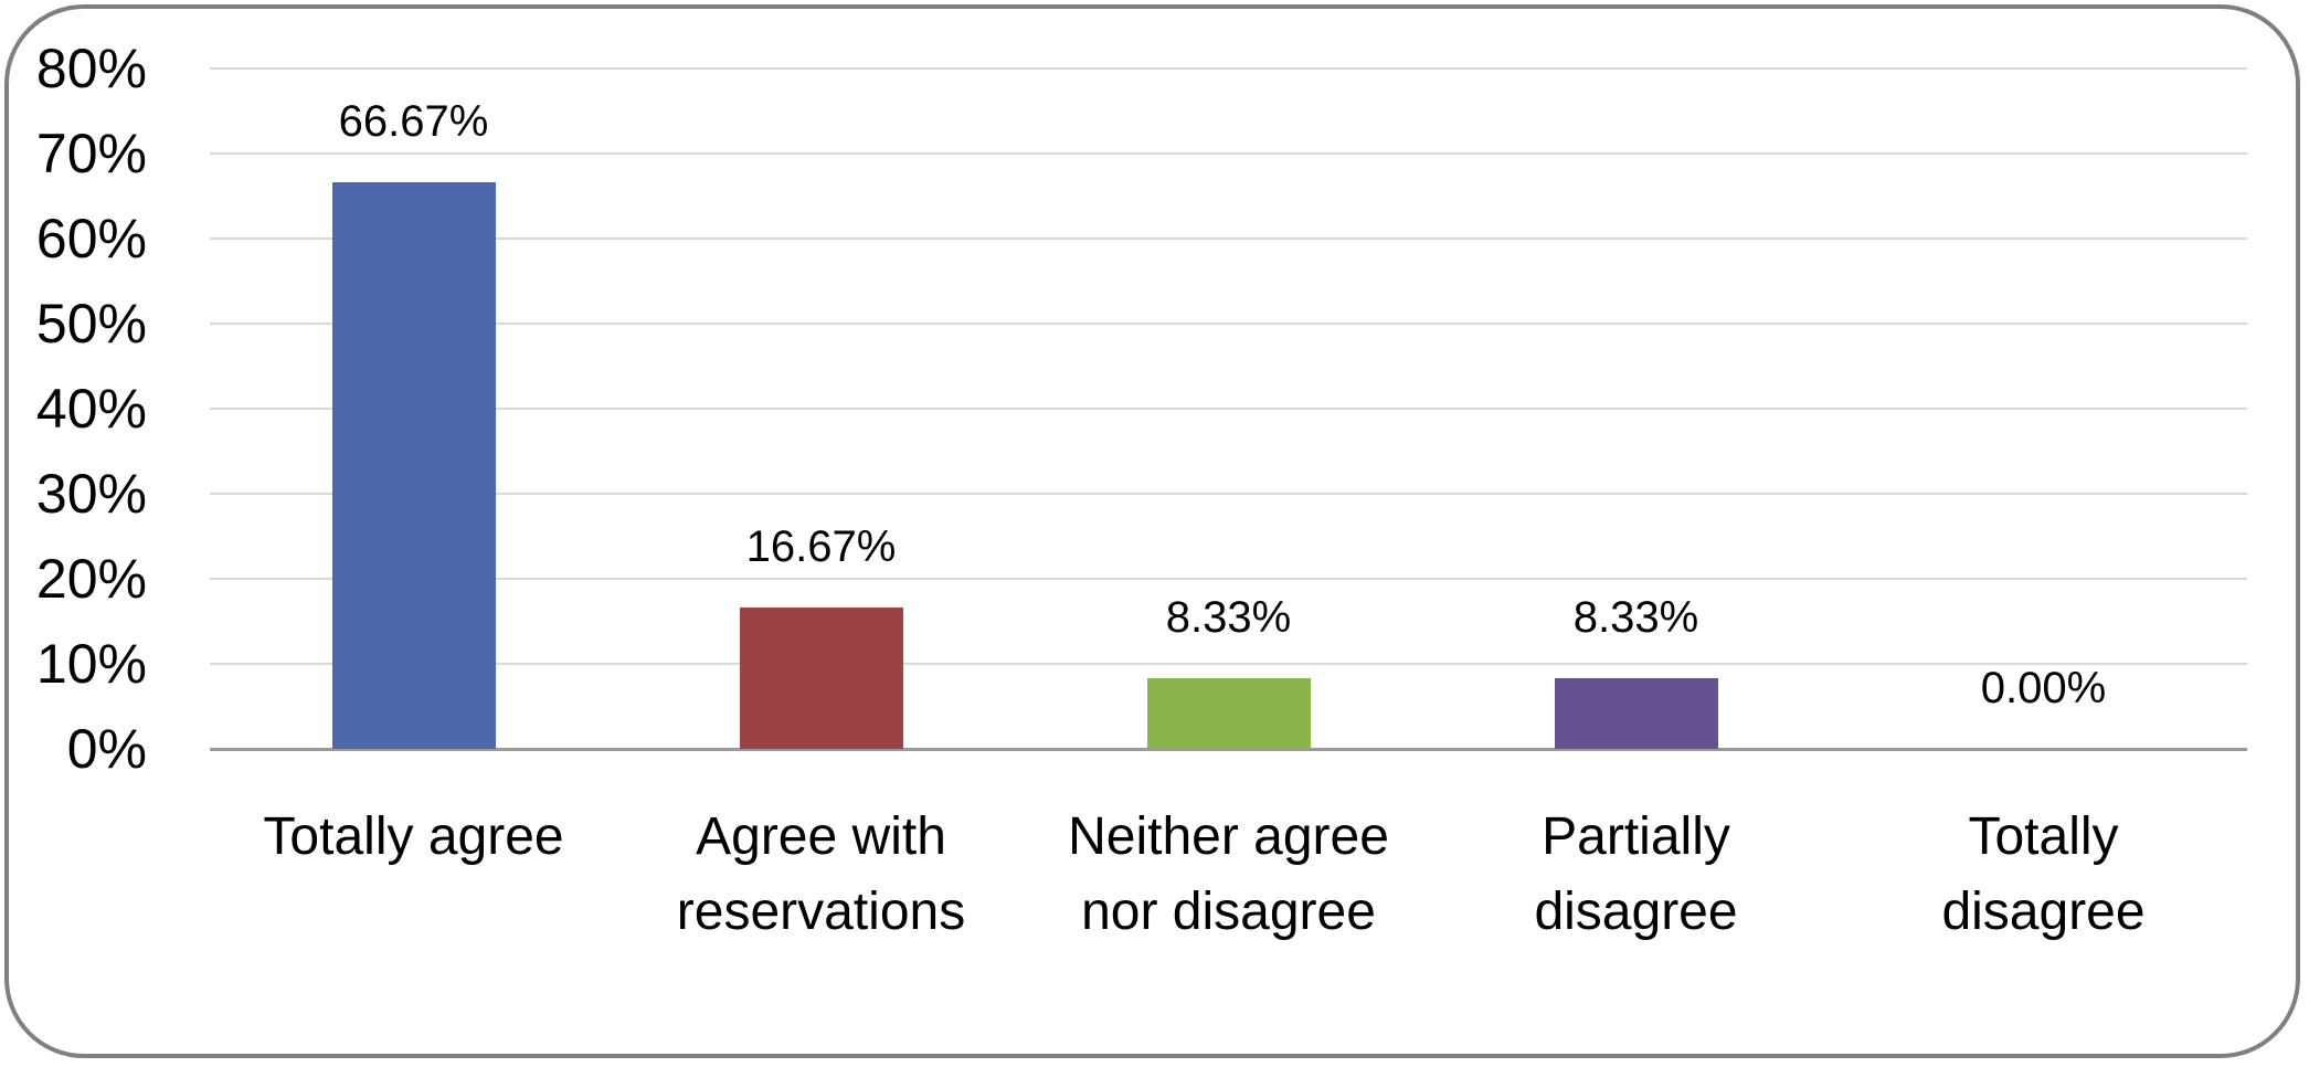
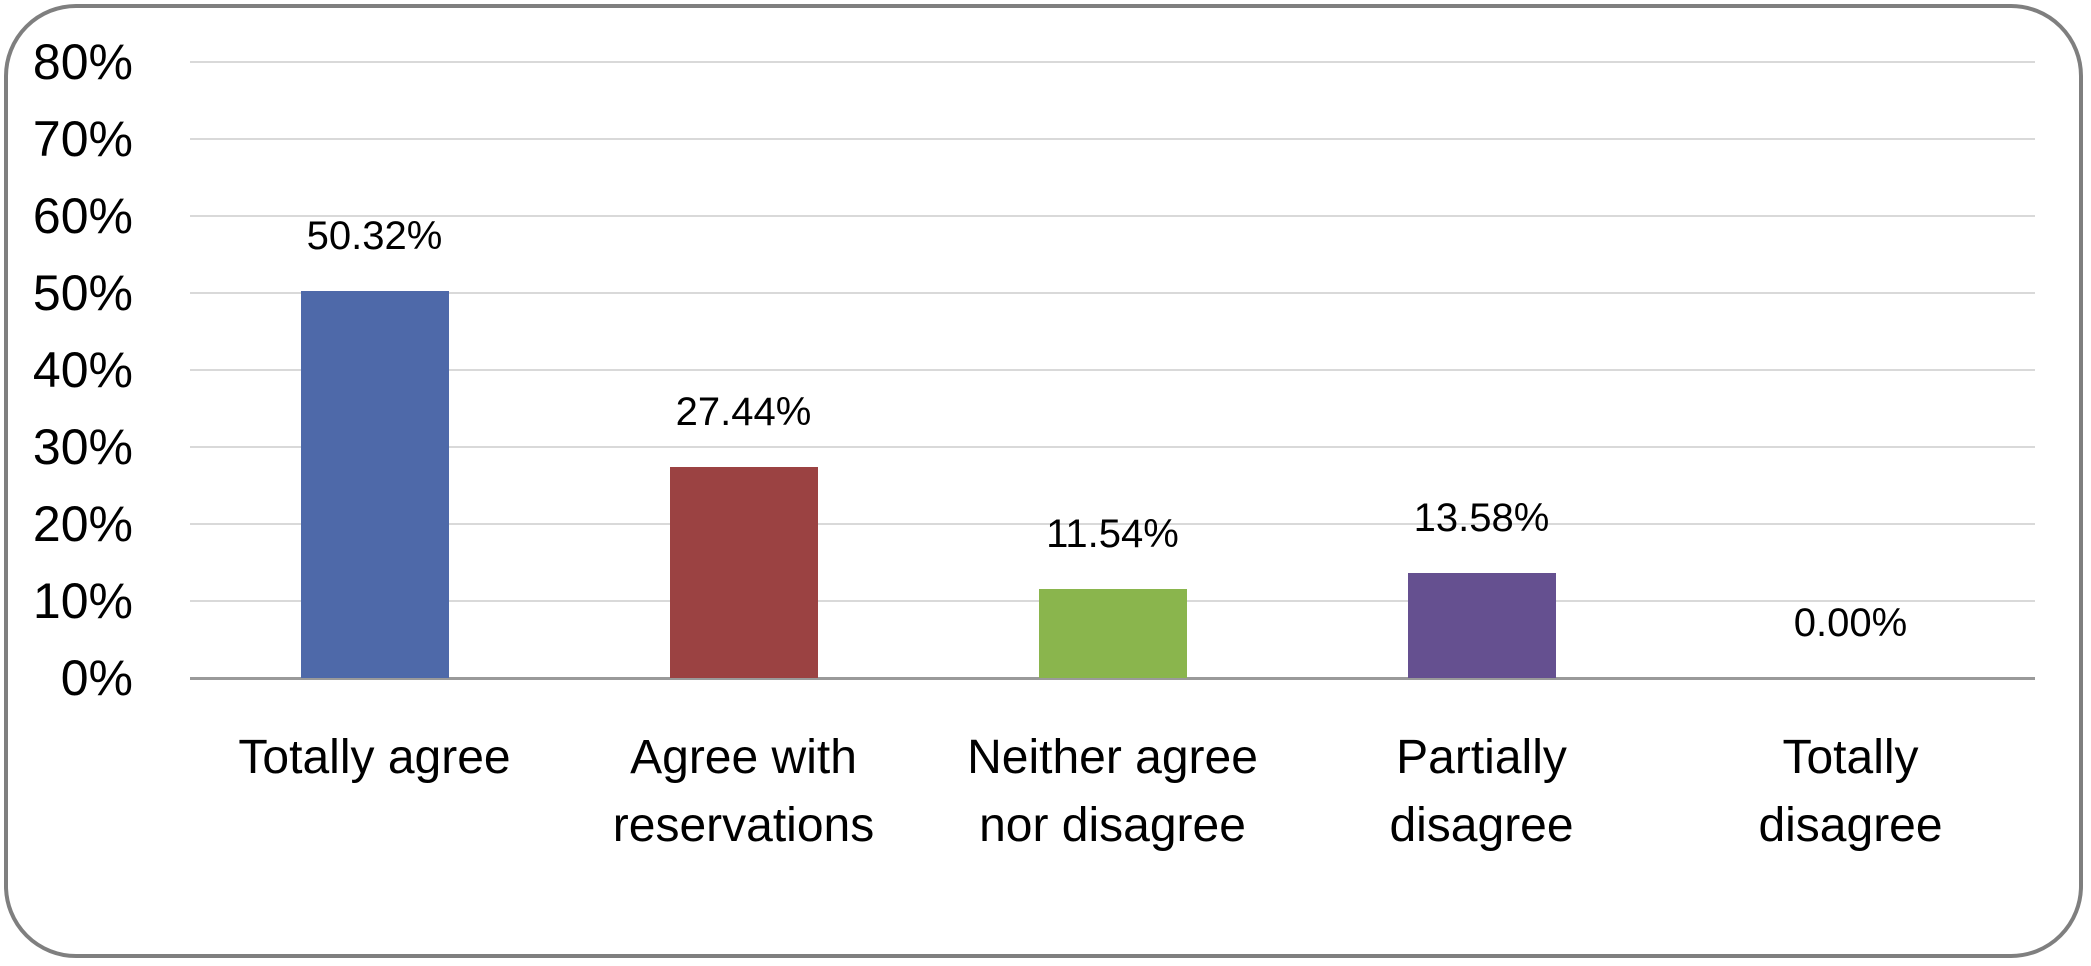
Totally agree: 66.67% -> 50.32%
Agree with reservations: 16.67% -> 27.44%
Neither agree nor disagree: 8.33% -> 11.54%
Partially disagree: 8.33% -> 13.58%
